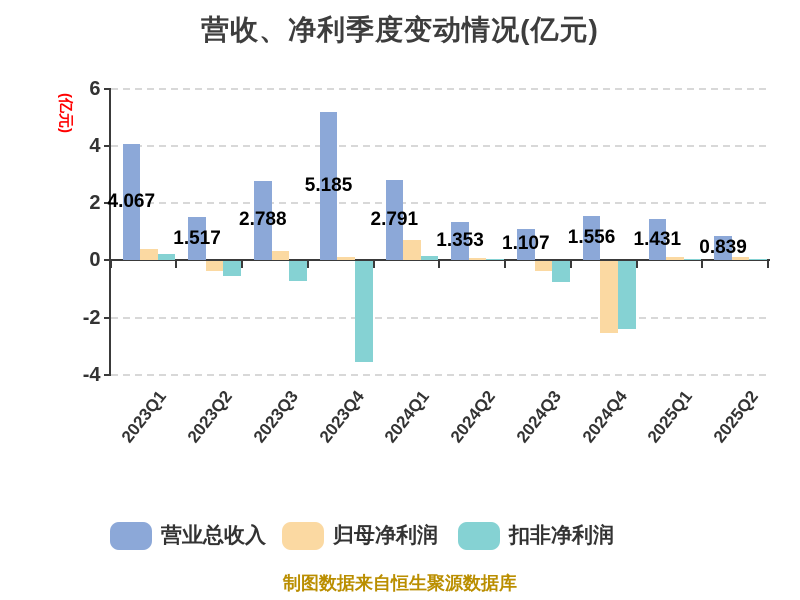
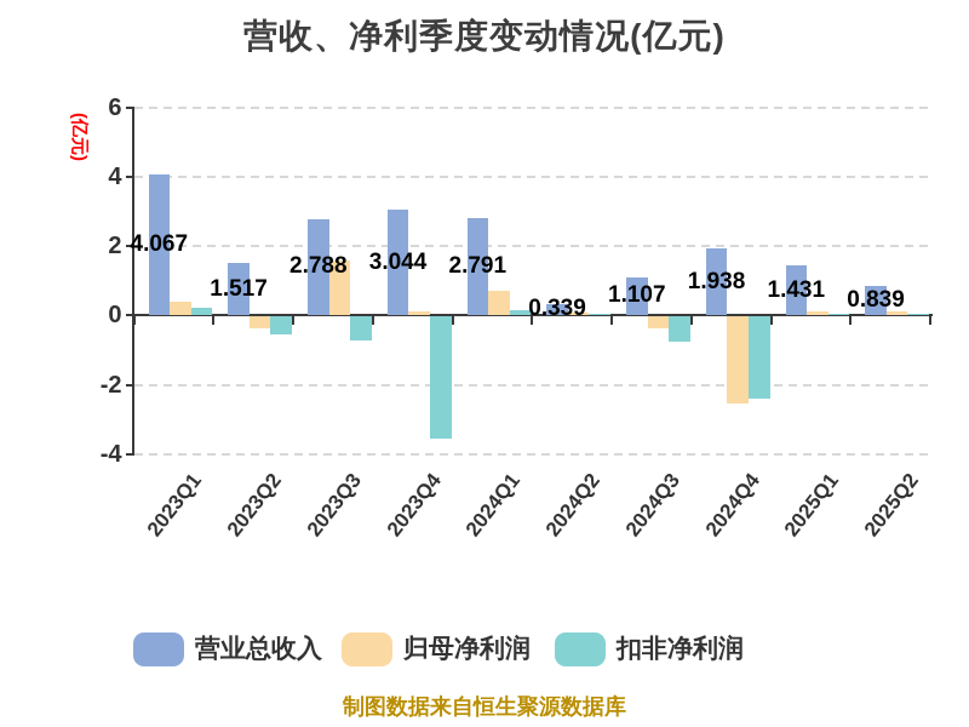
归母净利润/2023Q3: 0.3 -> 1.6
营业总收入/2023Q4: 5.185 -> 3.044
营业总收入/2024Q2: 1.353 -> 0.339
营业总收入/2024Q4: 1.556 -> 1.938
